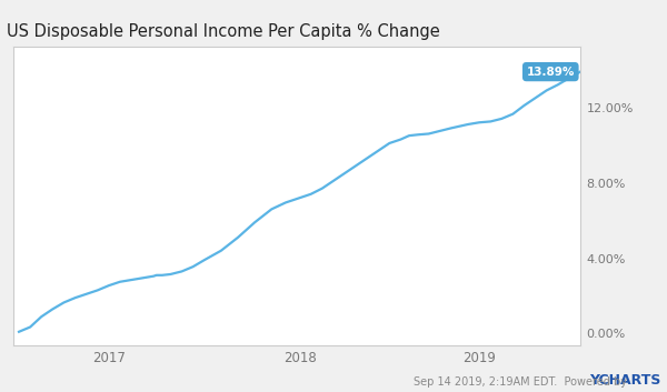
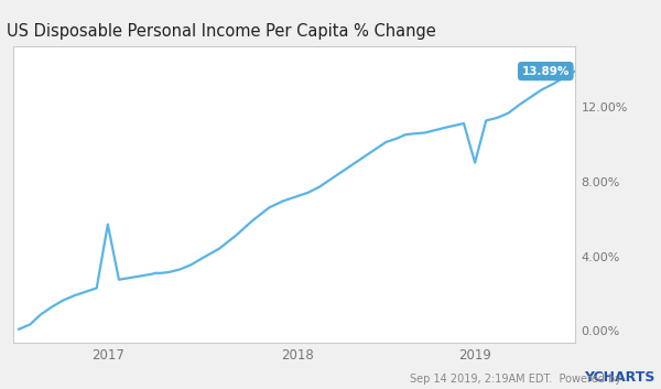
2017: 2.5% -> 5.7%
2019: 11.2% -> 9.0%
